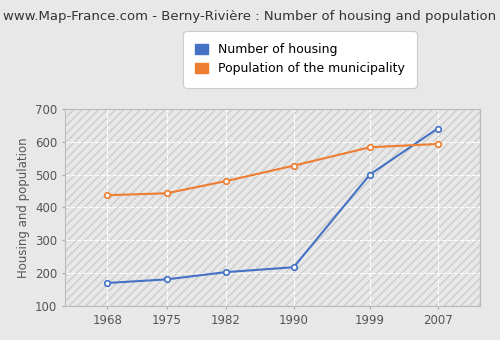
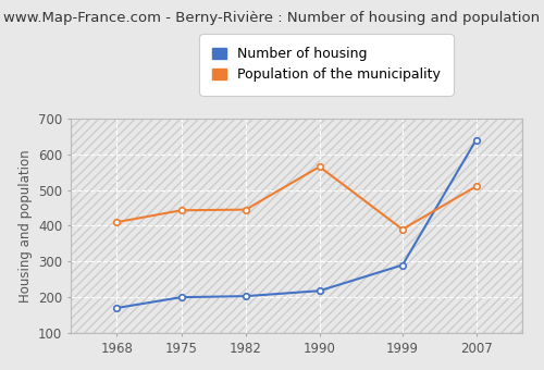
Population of the municipality/1968: 437 -> 410
Number of housing/1975: 181 -> 200
Population of the municipality/1982: 480 -> 445
Population of the municipality/1990: 527 -> 565
Number of housing/1999: 500 -> 290
Population of the municipality/1999: 583 -> 390
Population of the municipality/2007: 593 -> 510
